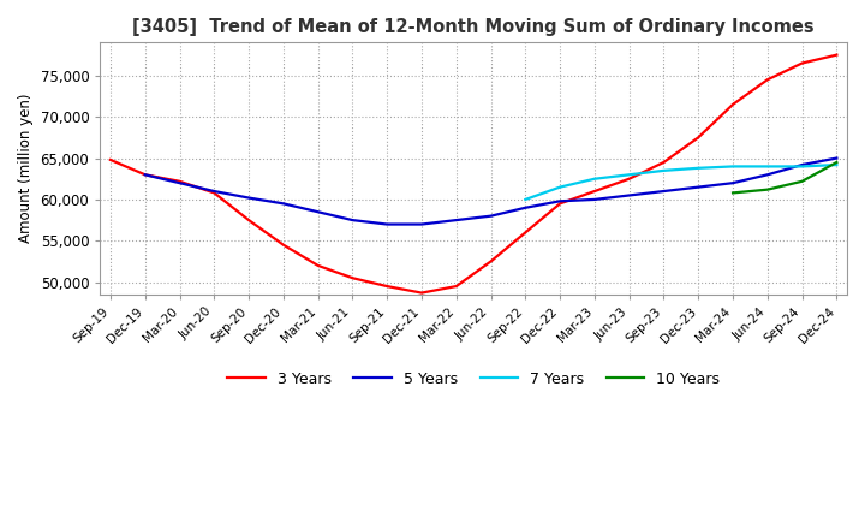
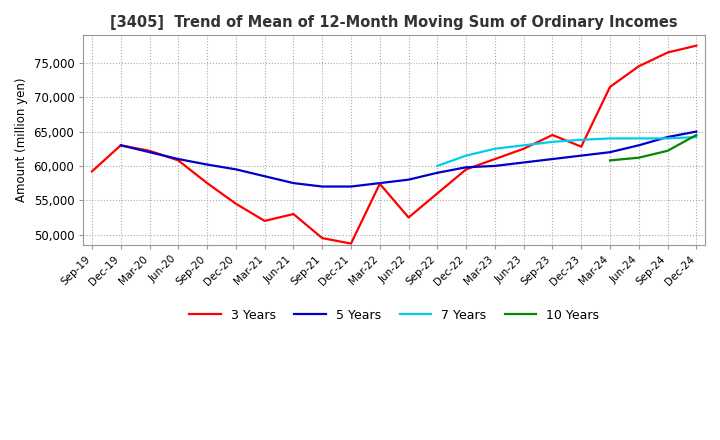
3 Years/Sep-19: 64,800 -> 59,200
3 Years/Jun-21: 50,500 -> 53,000
3 Years/Mar-22: 49,500 -> 57,400
3 Years/Dec-23: 67,500 -> 62,800
